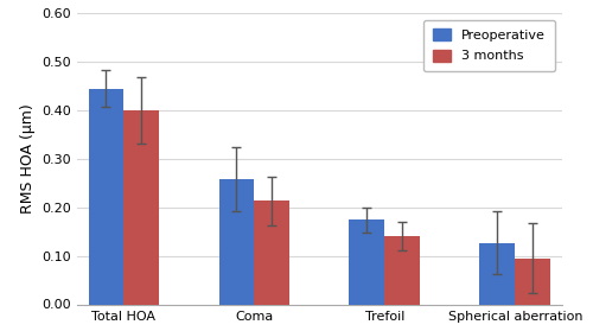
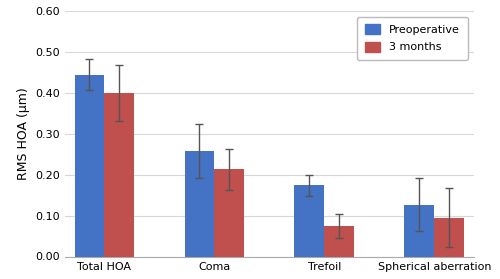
3 months/Trefoil: 0.140 -> 0.075
